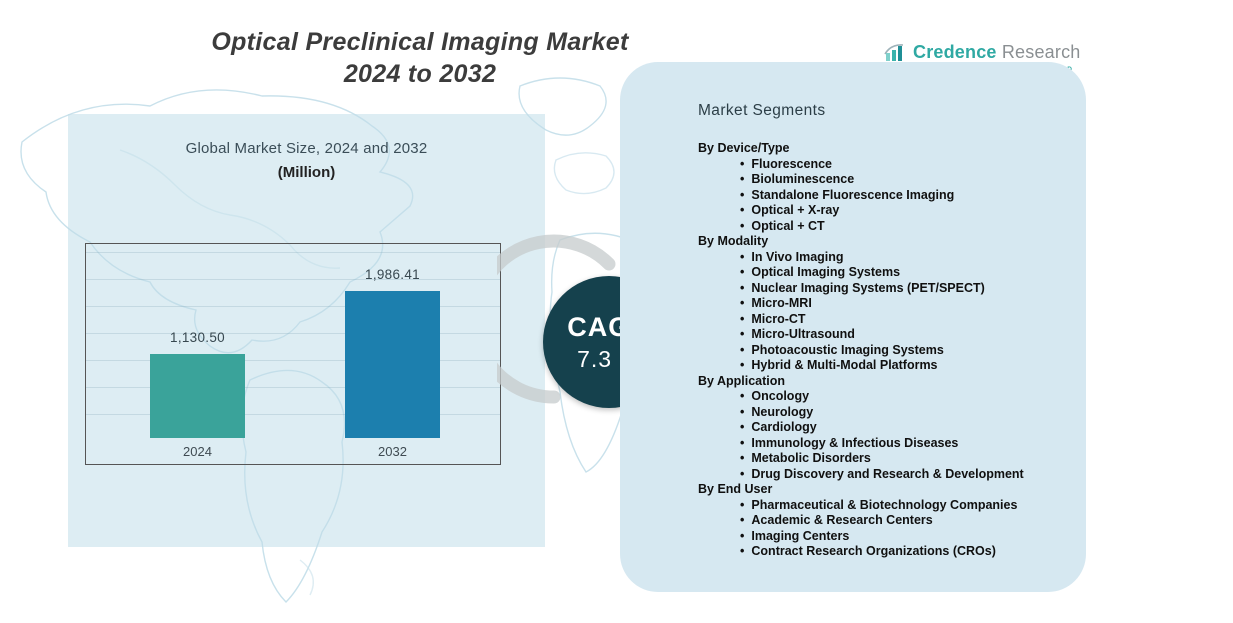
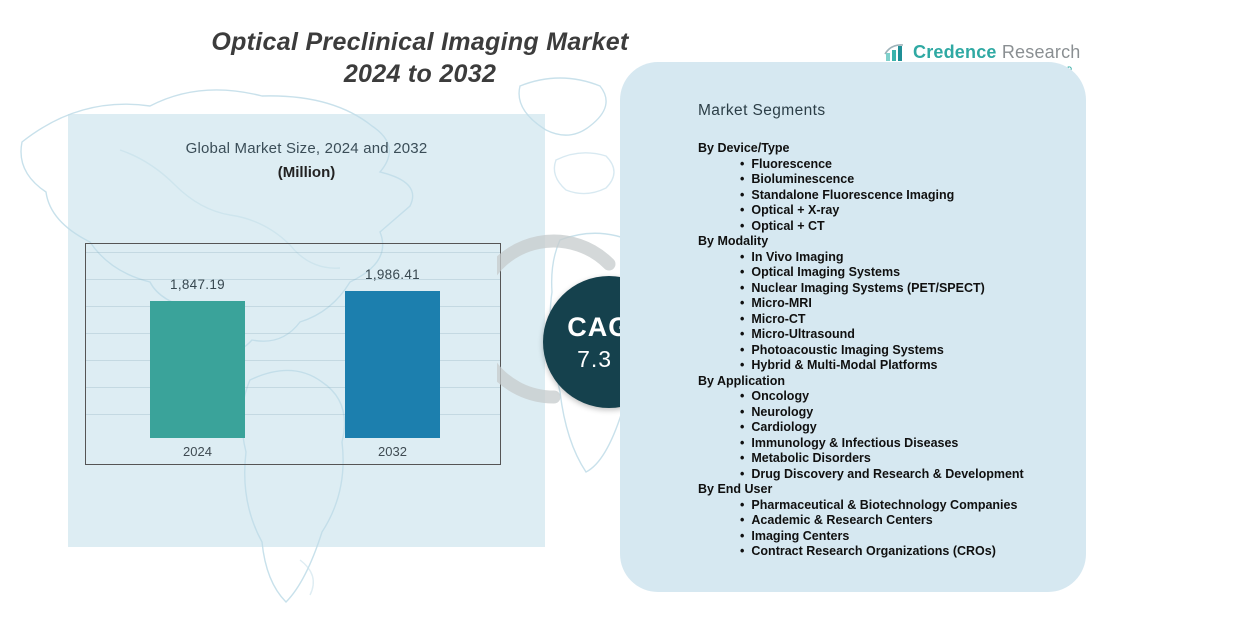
2024: 1,130.50 -> 1,847.19
